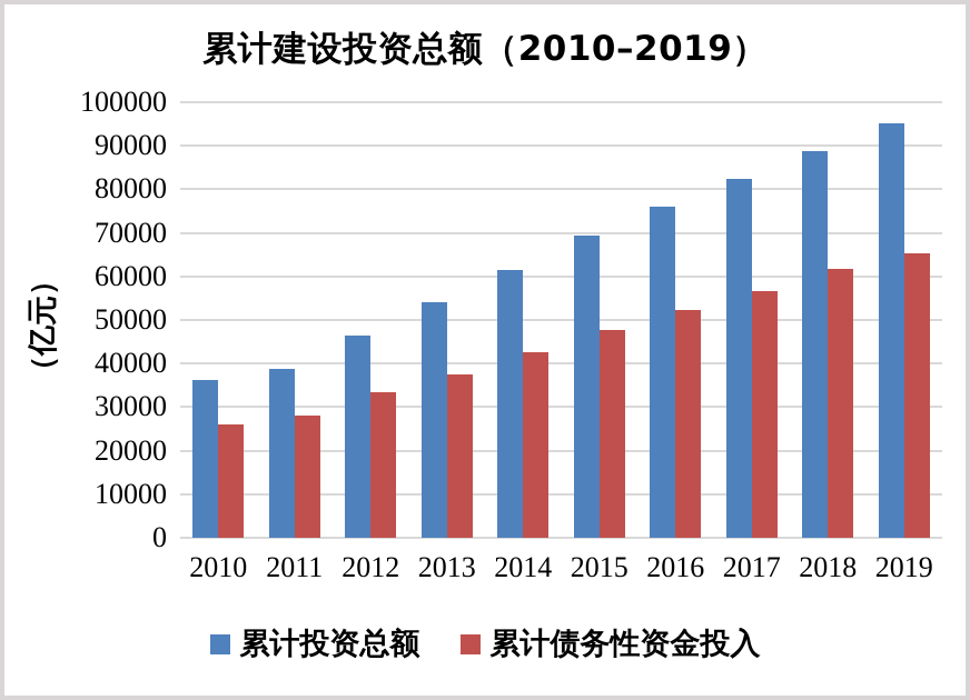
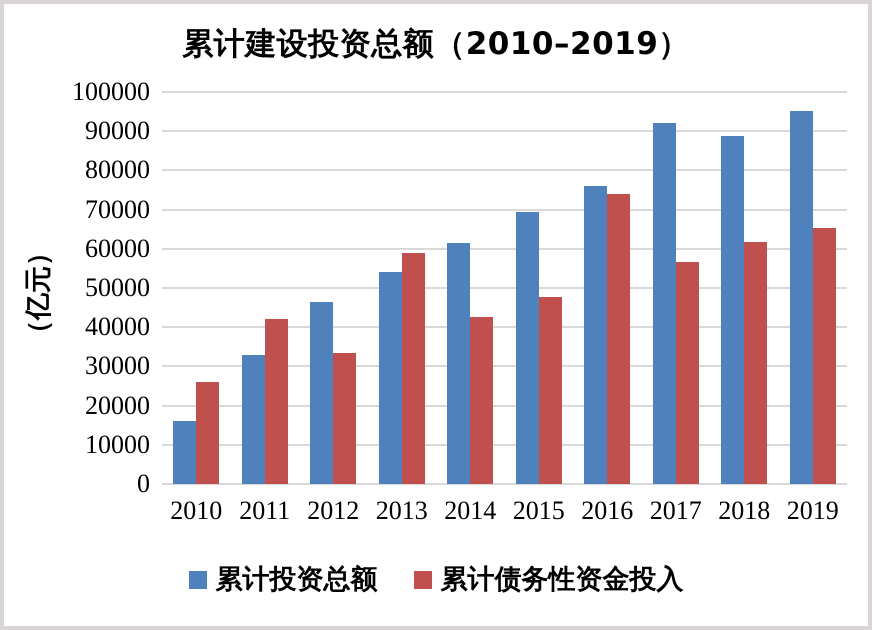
累计投资总额/2010: 36000 -> 16000
累计投资总额/2011: 39000 -> 33000
累计债务性资金投入/2011: 28000 -> 42000
累计债务性资金投入/2013: 38000 -> 59000
累计债务性资金投入/2016: 52000 -> 74000
累计投资总额/2017: 82000 -> 92000
